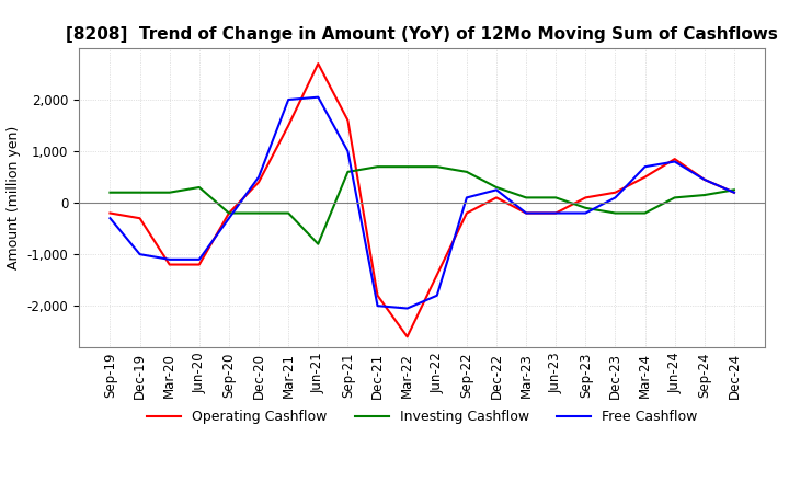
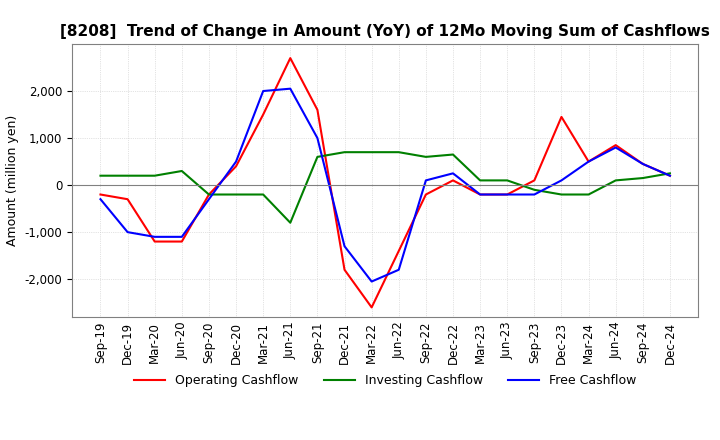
Free Cashflow/Dec-21: -2,000 -> -1,300
Investing Cashflow/Dec-22: 300 -> 650
Operating Cashflow/Dec-23: 200 -> 1,450
Free Cashflow/Mar-24: 700 -> 500
